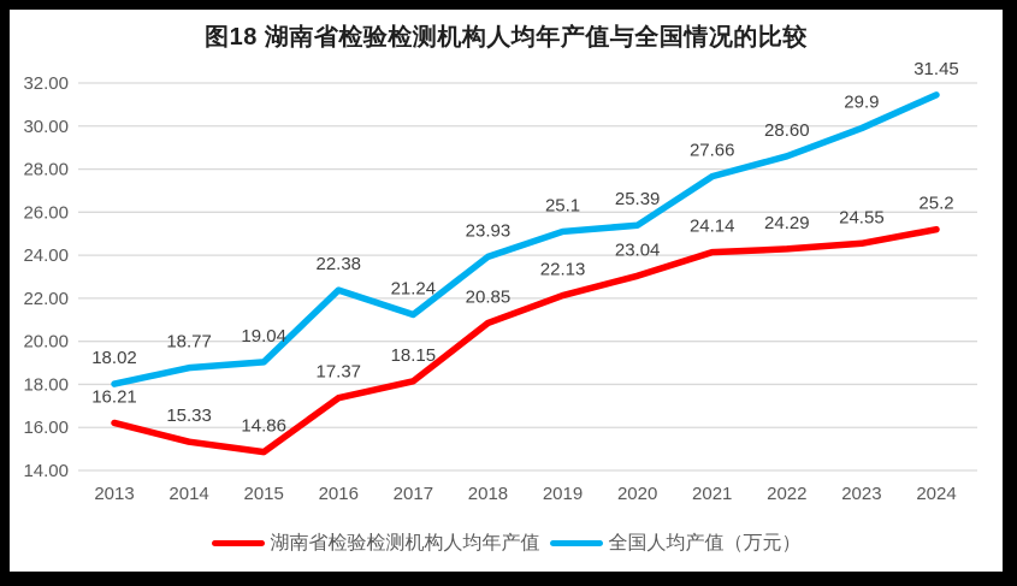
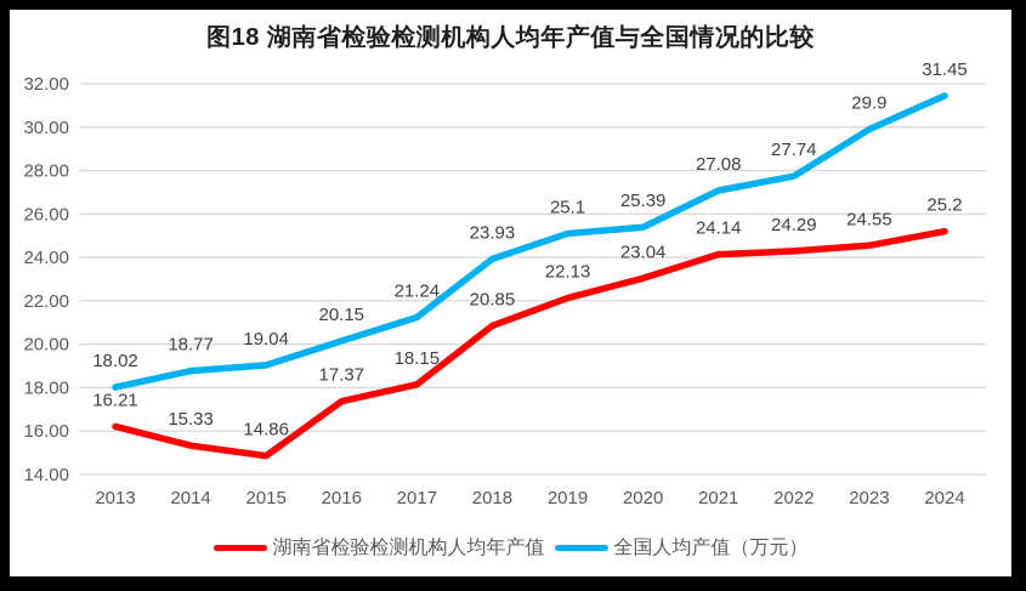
全国人均产值（万元）/2016: 22.38 -> 20.15
全国人均产值（万元）/2021: 27.66 -> 27.08
全国人均产值（万元）/2022: 28.60 -> 27.74
